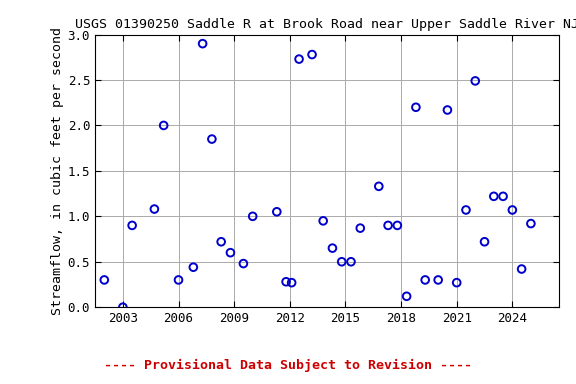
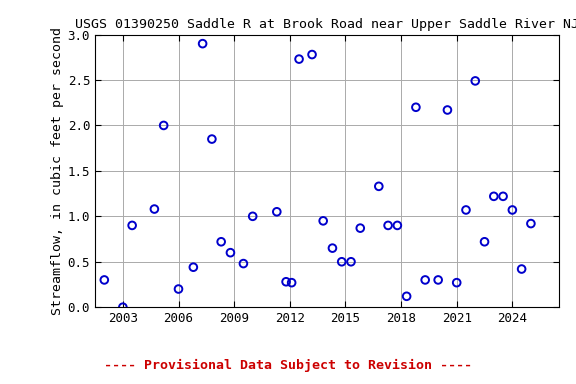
2006: 0.30 -> 0.20
